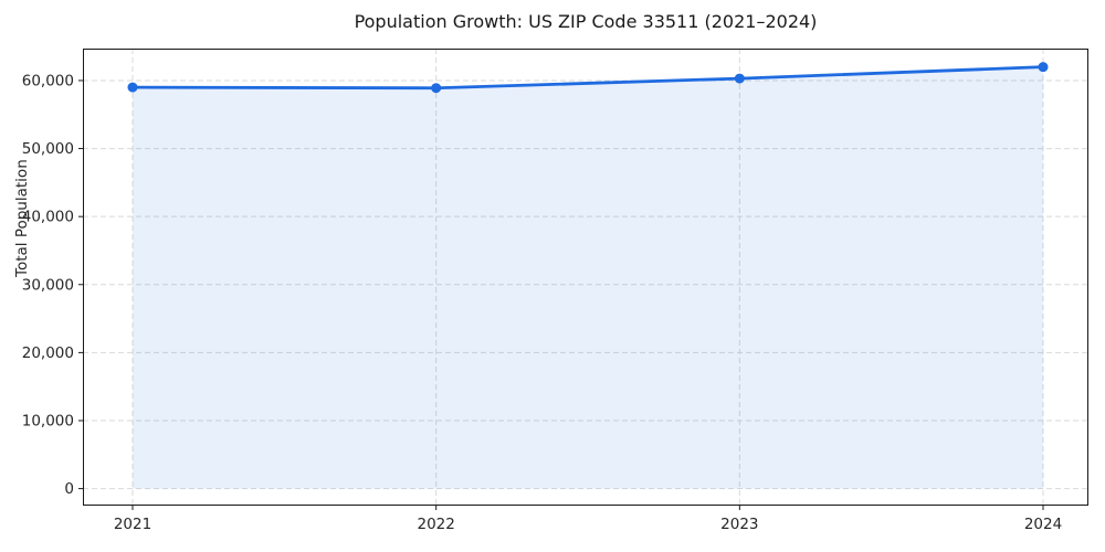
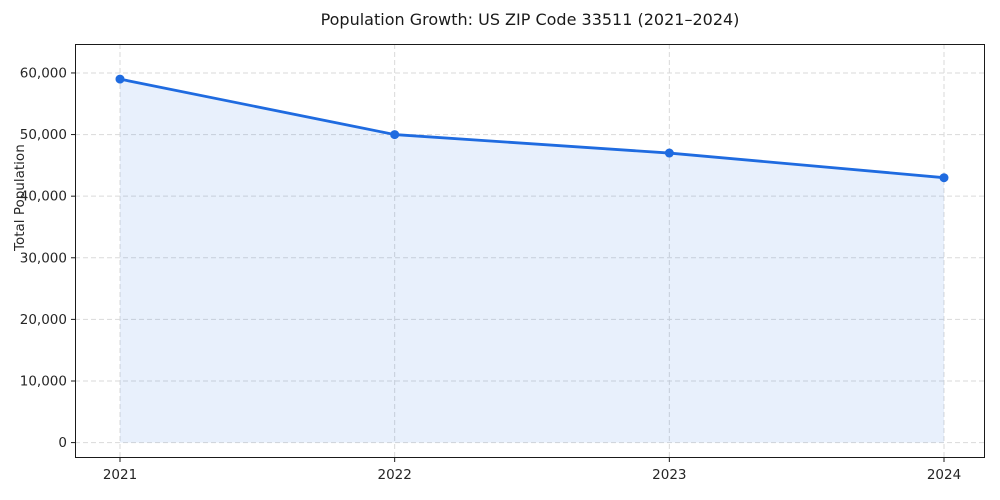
2022: 59000 -> 50000
2023: 60000 -> 47000
2024: 62000 -> 43000
